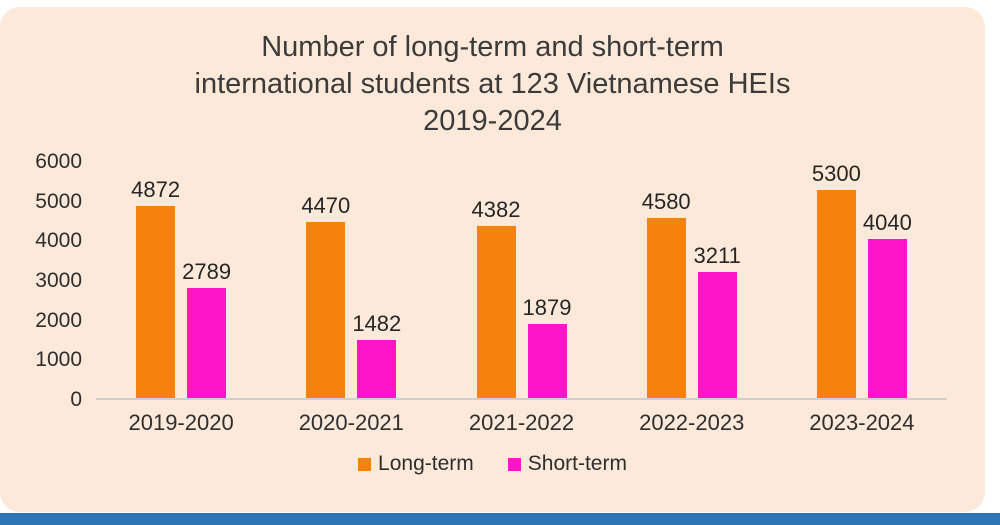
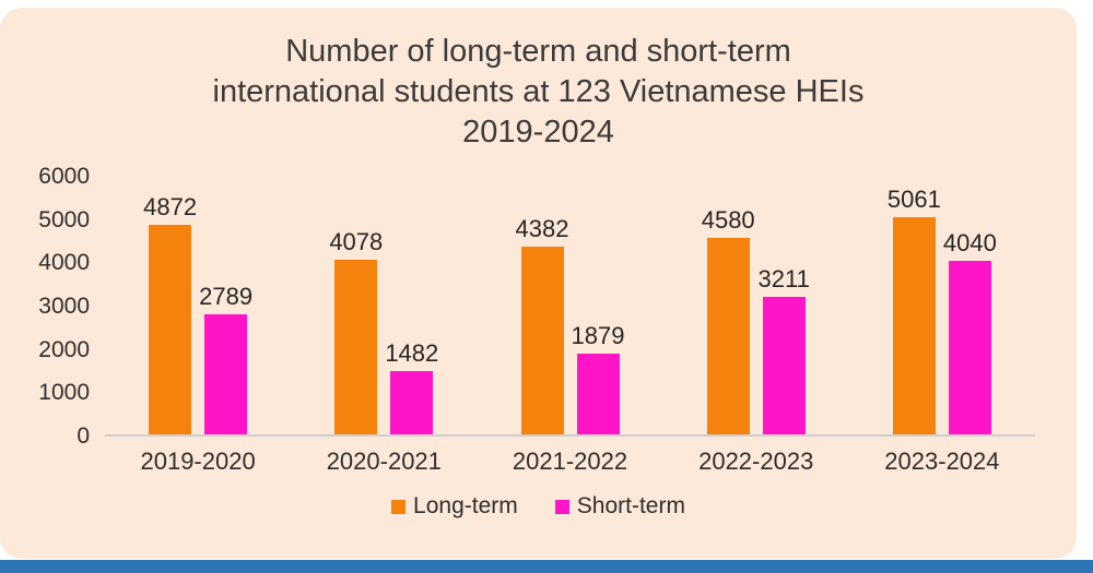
Long-term/2020-2021: 4470 -> 4078
Long-term/2023-2024: 5300 -> 5061
